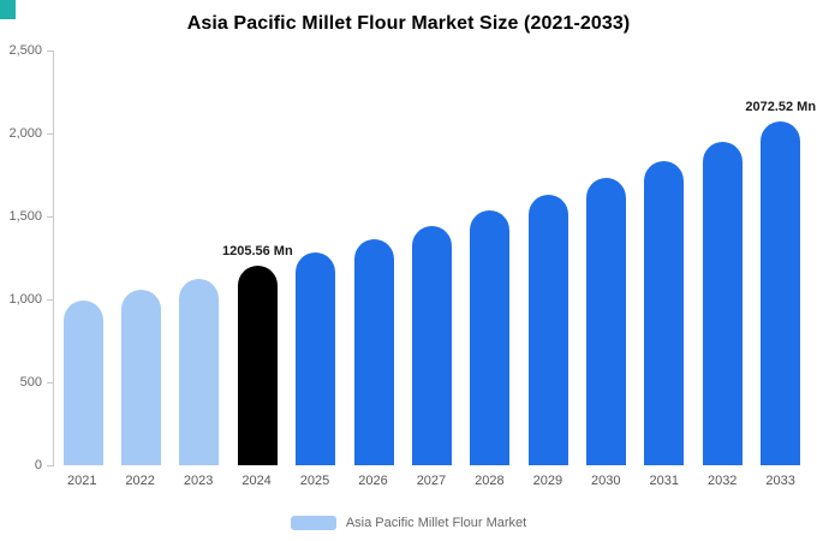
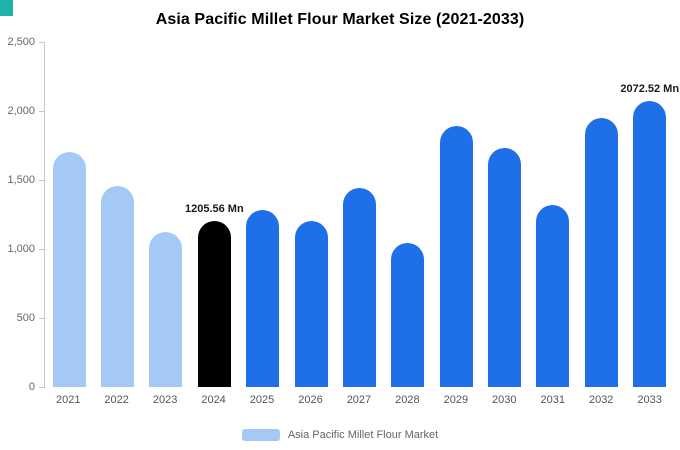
2021: 1000 -> 1700
2022: 1060 -> 1460
2026: 1360 -> 1200
2028: 1530 -> 1040
2029: 1630 -> 1890
2031: 1840 -> 1320
